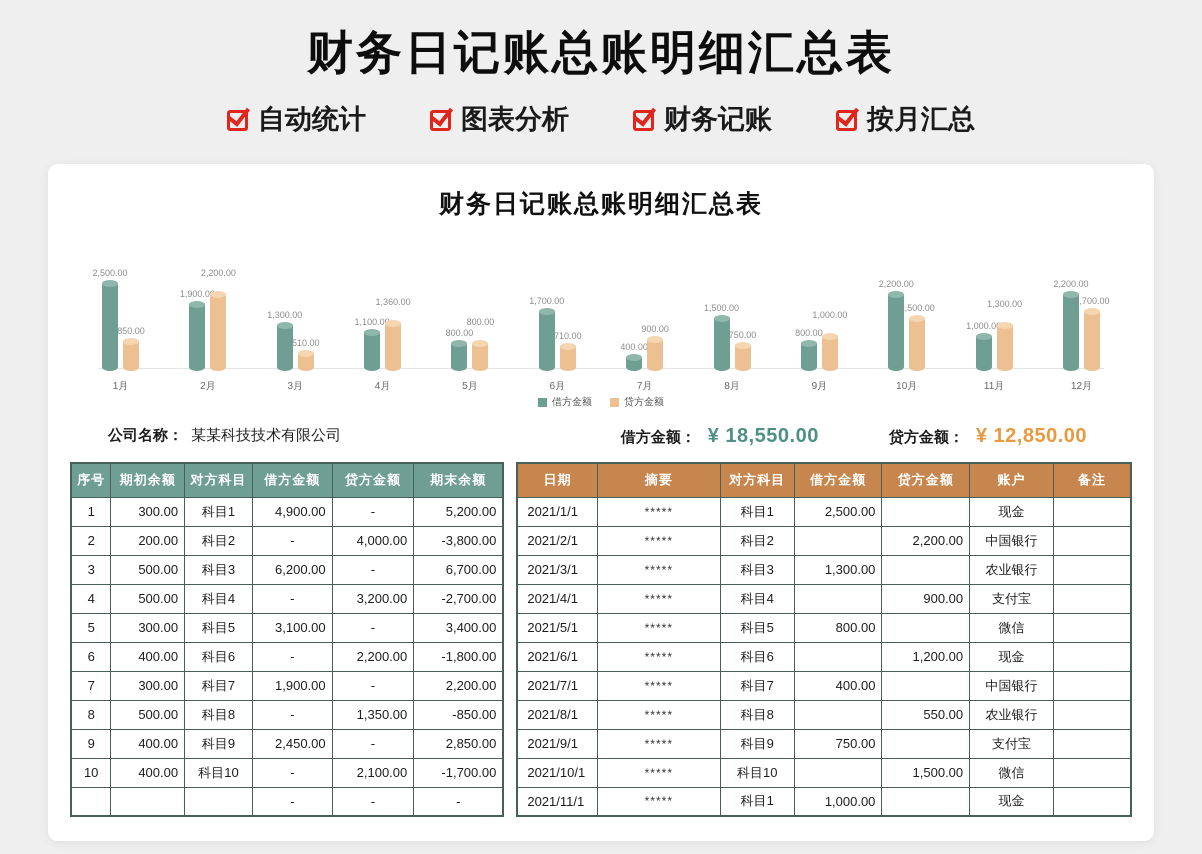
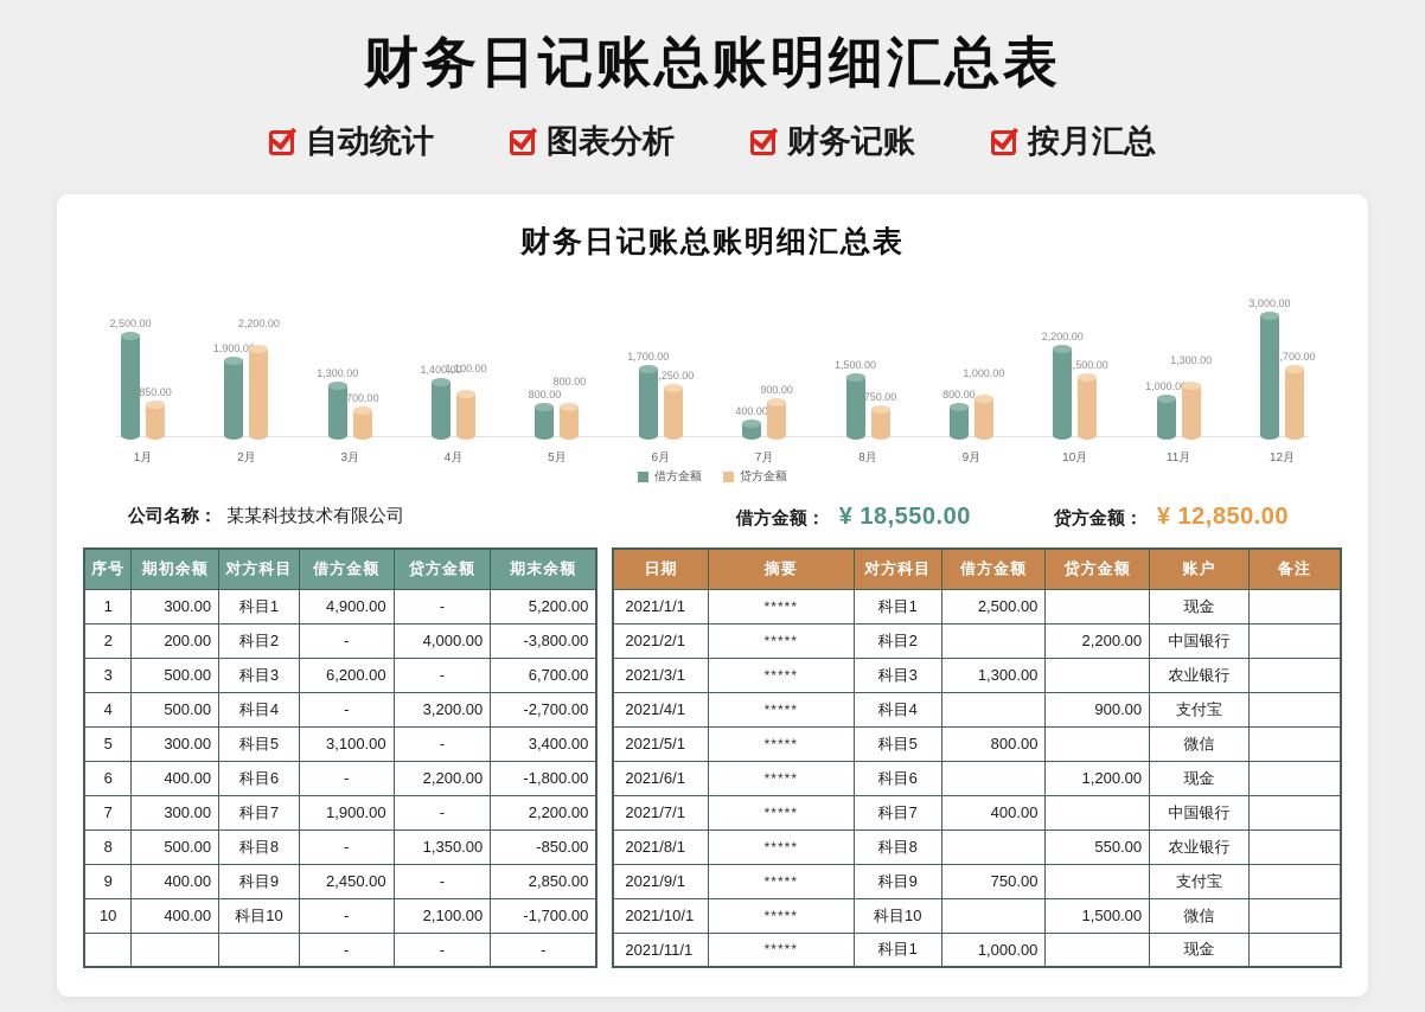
贷方金额/3月: 510.00 -> 700.00
借方金额/4月: 1,100.00 -> 1,400.00
贷方金额/4月: 1,360.00 -> 1,100.00
贷方金额/6月: 710.00 -> 1,250.00
借方金额/12月: 2,200.00 -> 3,000.00
